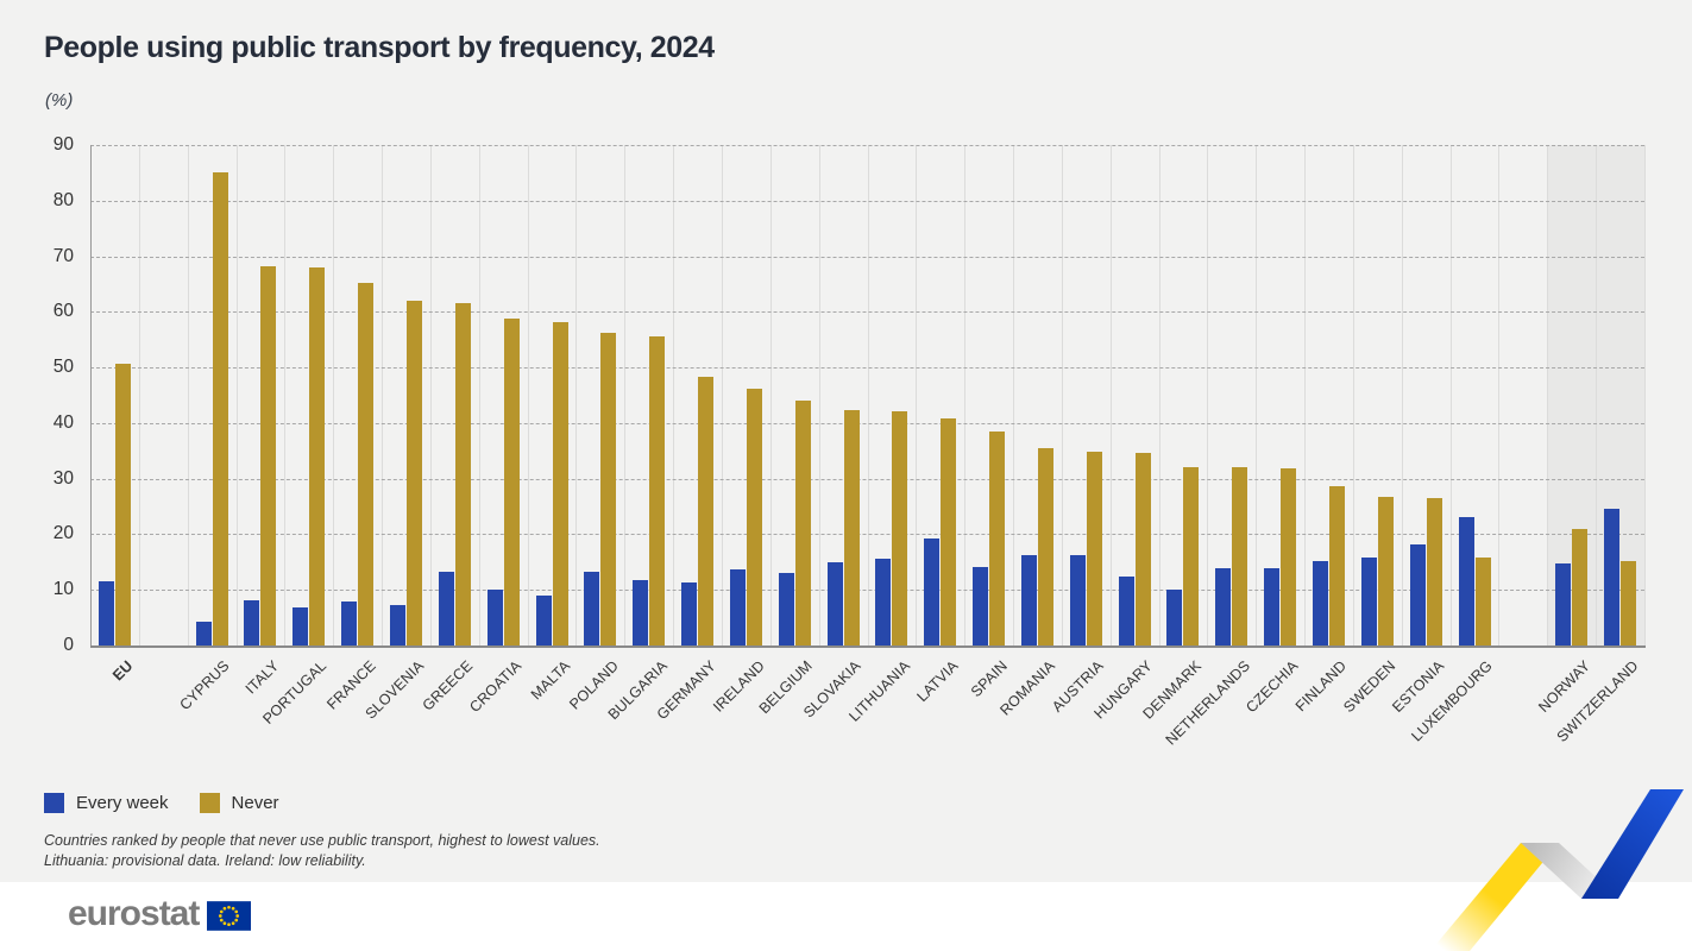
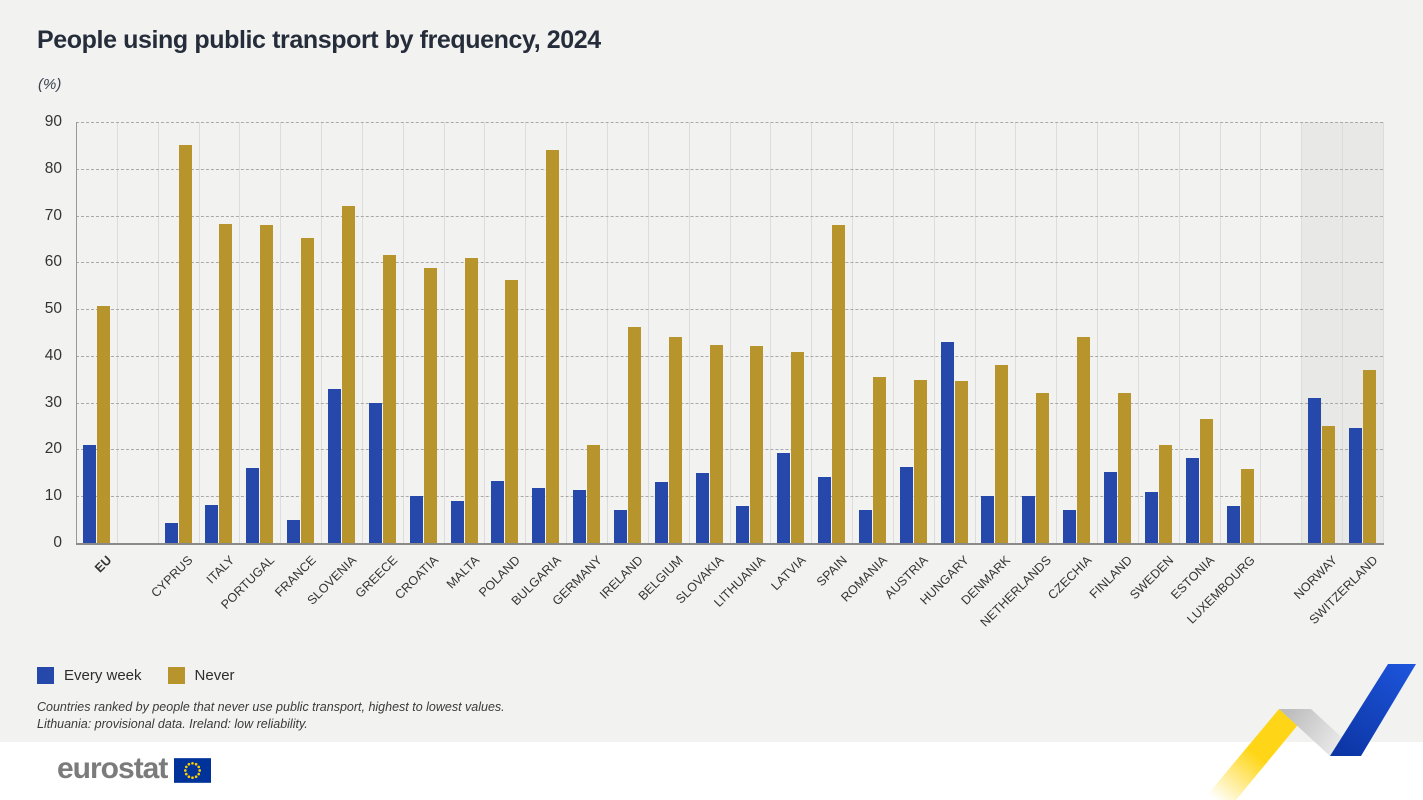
Every week/EU: 12 -> 21
Every week/PORTUGAL: 7 -> 16
Every week/FRANCE: 8 -> 5
Every week/SLOVENIA: 7 -> 33
Never/SLOVENIA: 62 -> 72
Every week/GREECE: 13 -> 30
Never/MALTA: 58 -> 61
Never/BULGARIA: 56 -> 84
Never/GERMANY: 48 -> 21
Every week/IRELAND: 14 -> 7
Every week/LITHUANIA: 16 -> 8
Never/SPAIN: 38 -> 68
Every week/ROMANIA: 16 -> 7
Every week/HUNGARY: 12 -> 43
Never/DENMARK: 32 -> 38
Every week/NETHERLANDS: 14 -> 10
Every week/CZECHIA: 14 -> 7
Never/CZECHIA: 32 -> 44
Never/FINLAND: 29 -> 32
Every week/SWEDEN: 16 -> 11
Never/SWEDEN: 27 -> 21
Every week/LUXEMBOURG: 23 -> 8
Every week/NORWAY: 15 -> 31
Never/NORWAY: 21 -> 25
Never/SWITZERLAND: 15 -> 37
